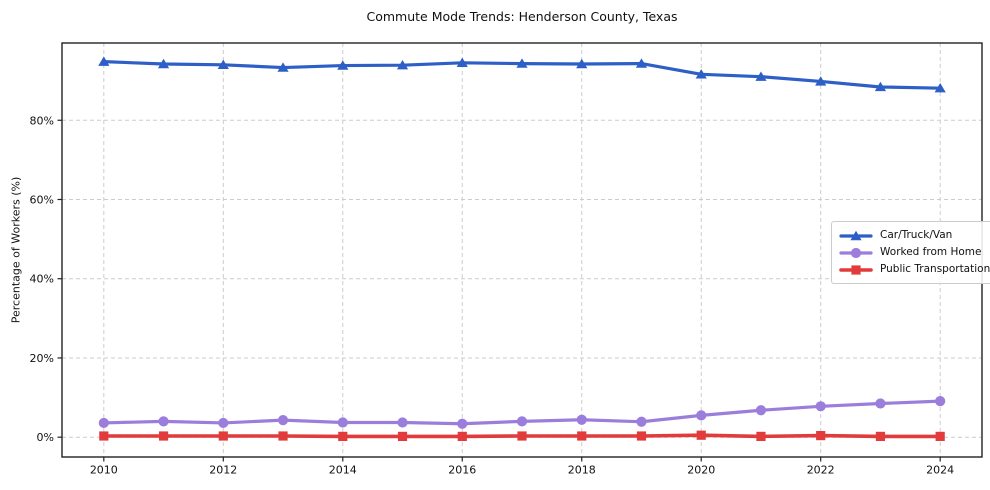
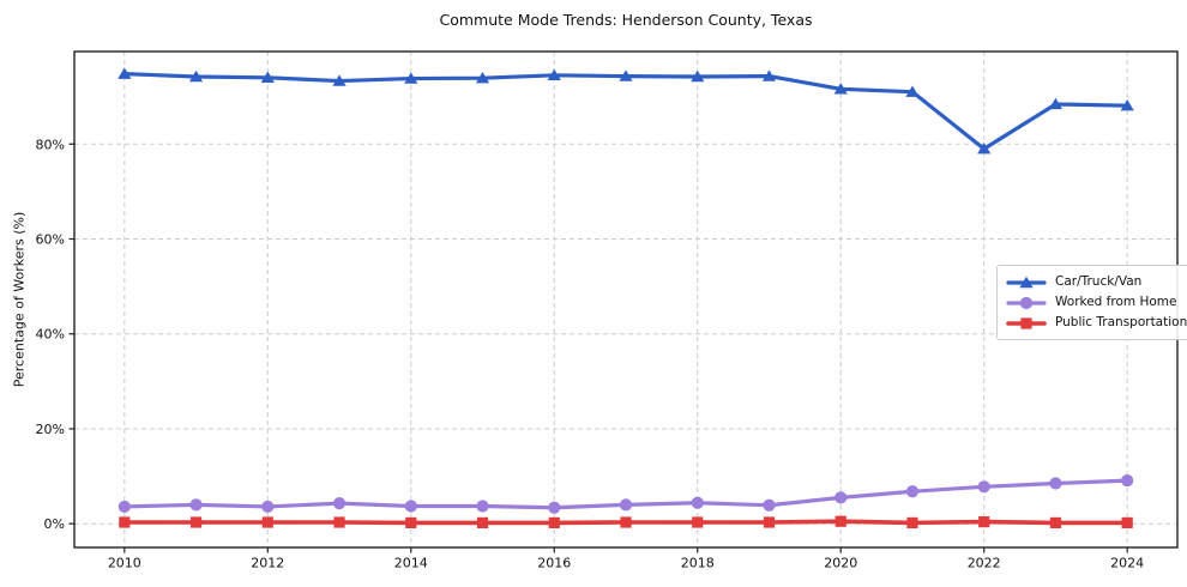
Car/Truck/Van/2022: 90% -> 79%
